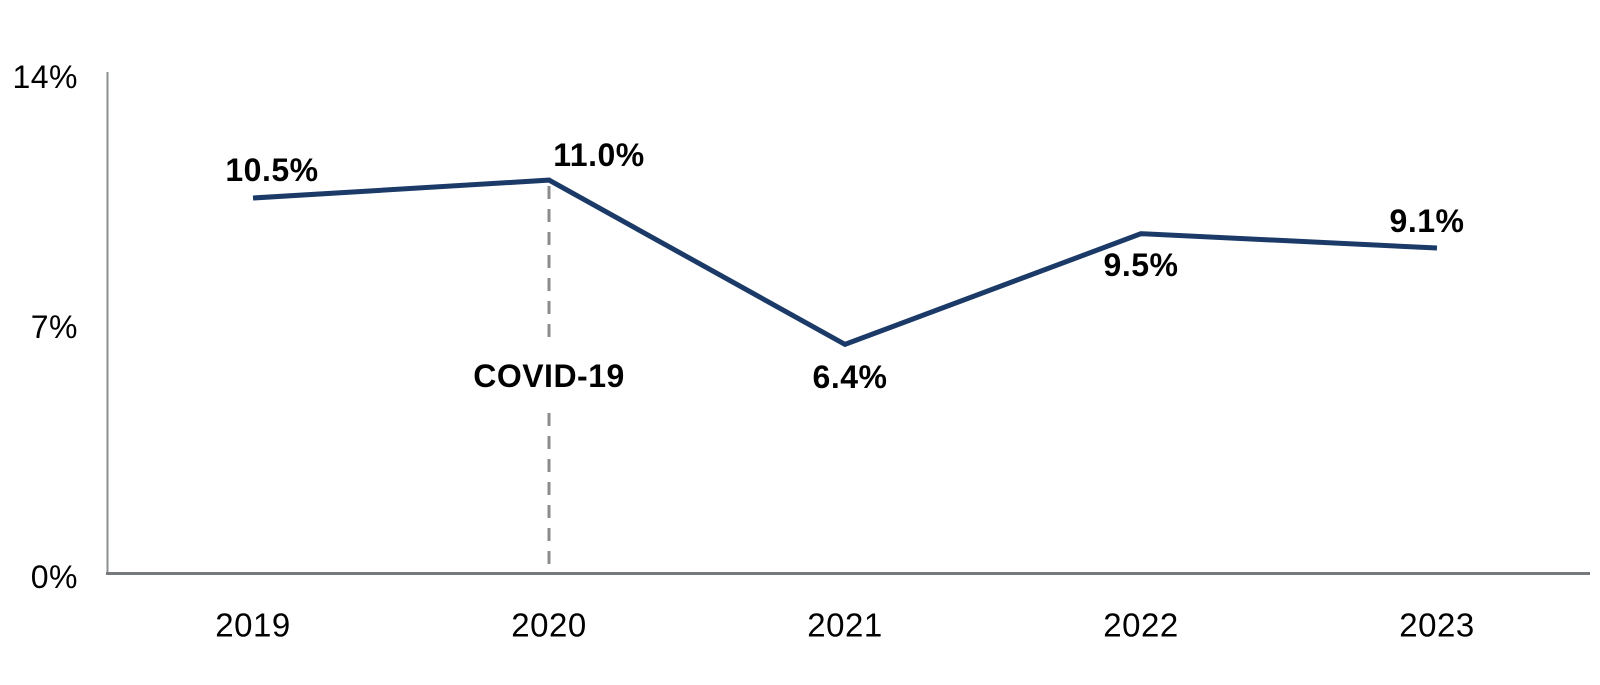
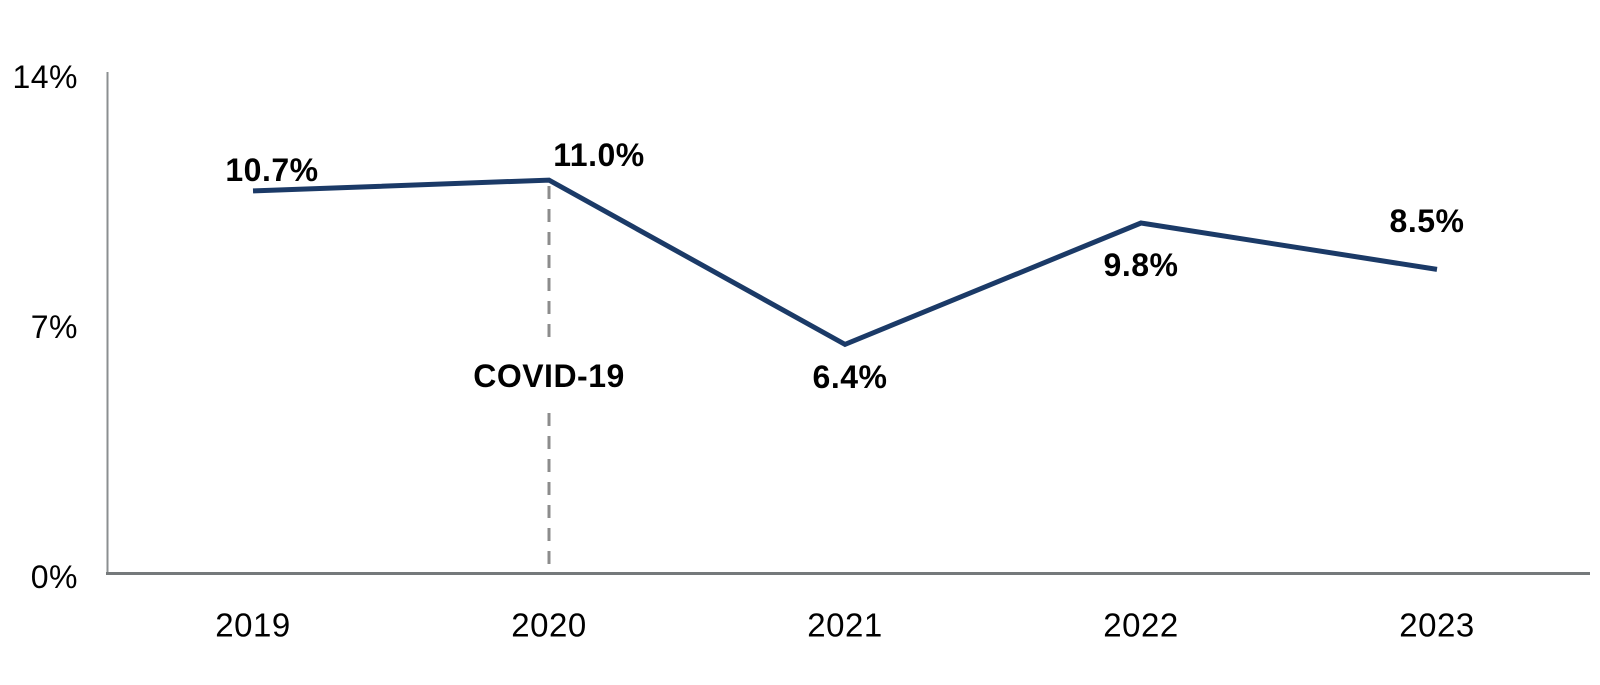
2019: 10.5% -> 10.7%
2022: 9.5% -> 9.8%
2023: 9.1% -> 8.5%
